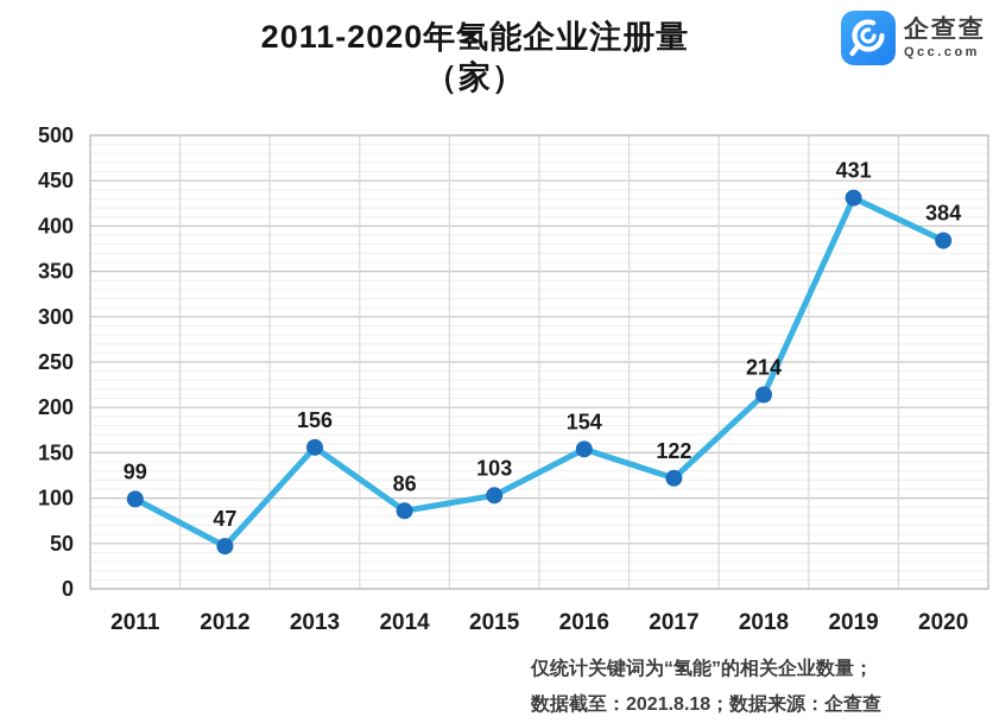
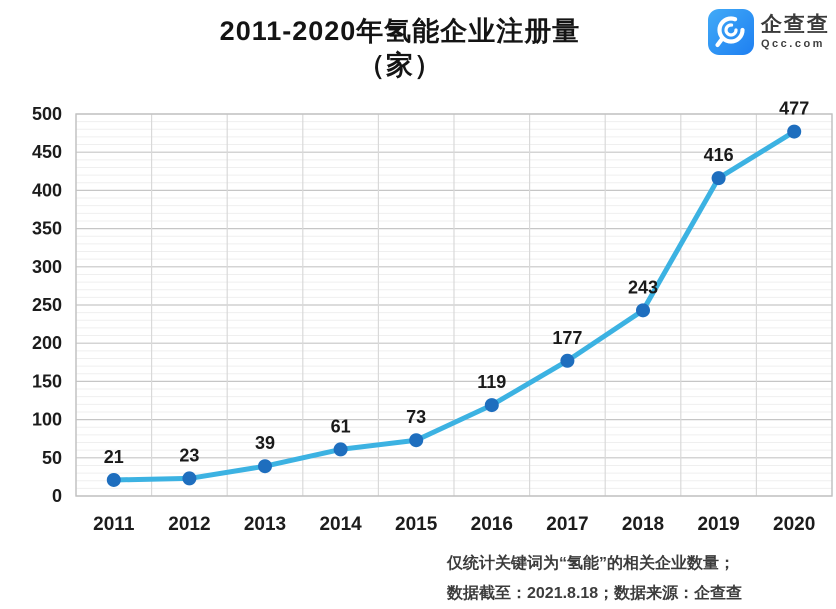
2011: 99 -> 21
2012: 47 -> 23
2013: 156 -> 39
2014: 86 -> 61
2015: 103 -> 73
2016: 154 -> 119
2017: 122 -> 177
2018: 214 -> 243
2019: 431 -> 416
2020: 384 -> 477
